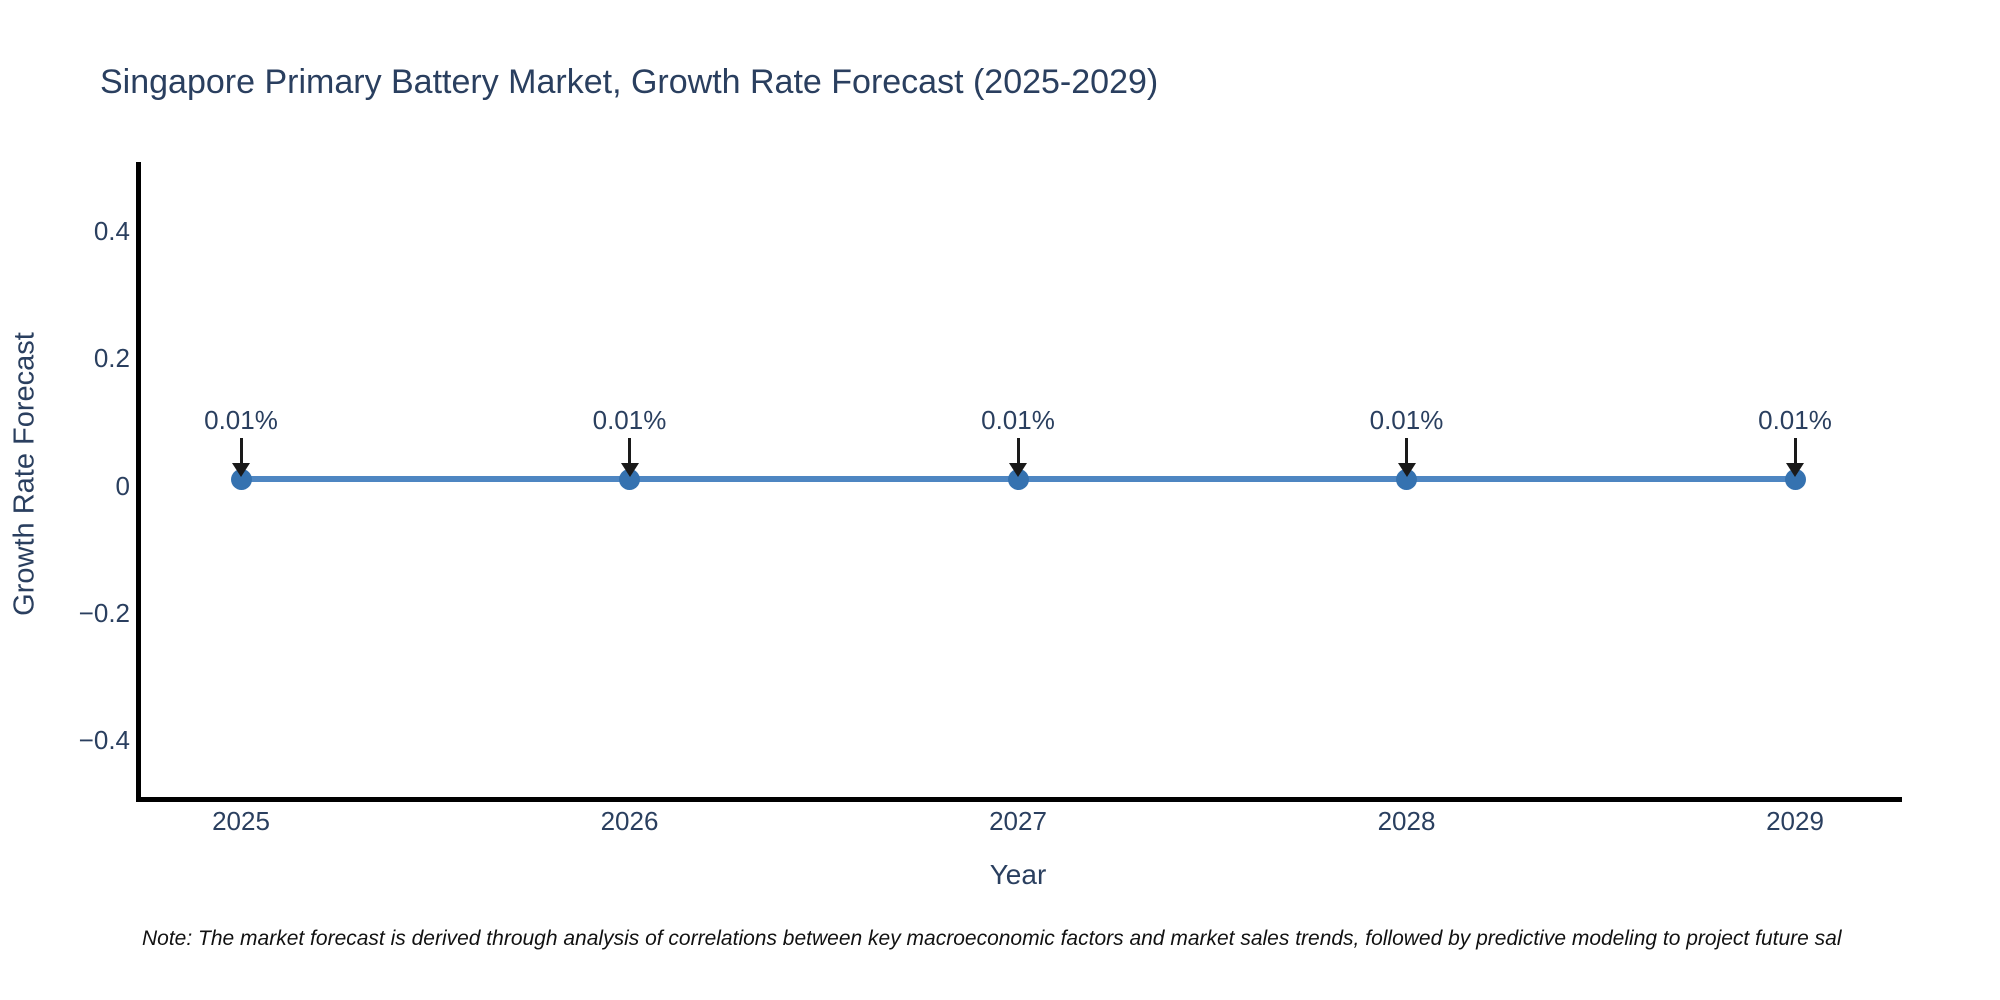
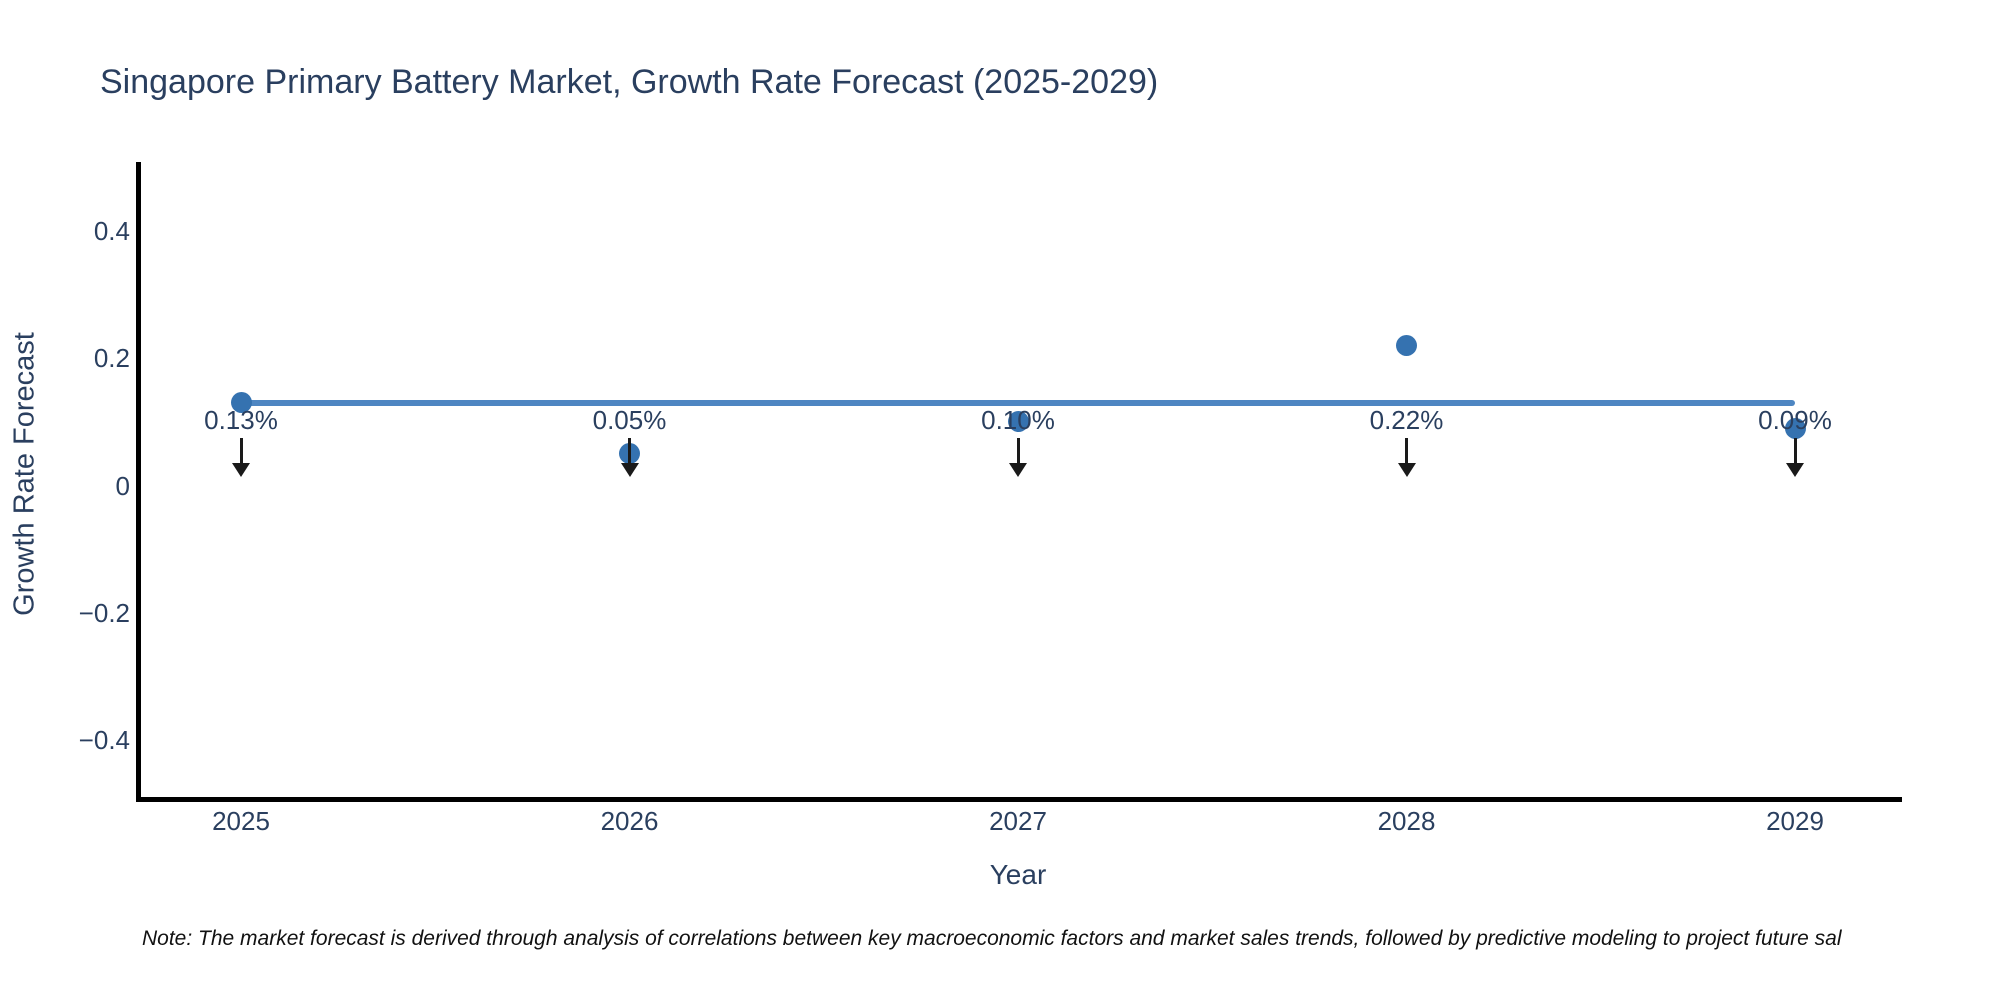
2025: 0.01% -> 0.13%
2026: 0.01% -> 0.05%
2027: 0.01% -> 0.10%
2028: 0.01% -> 0.22%
2029: 0.01% -> 0.09%
